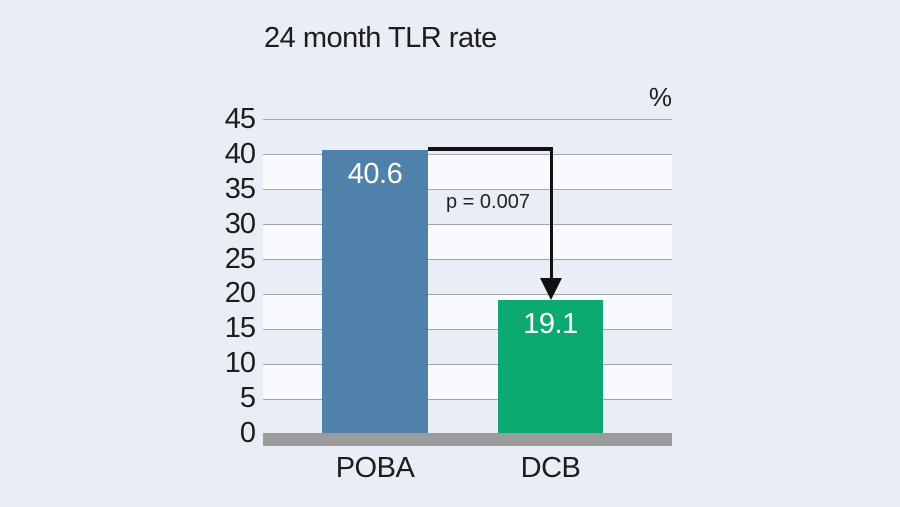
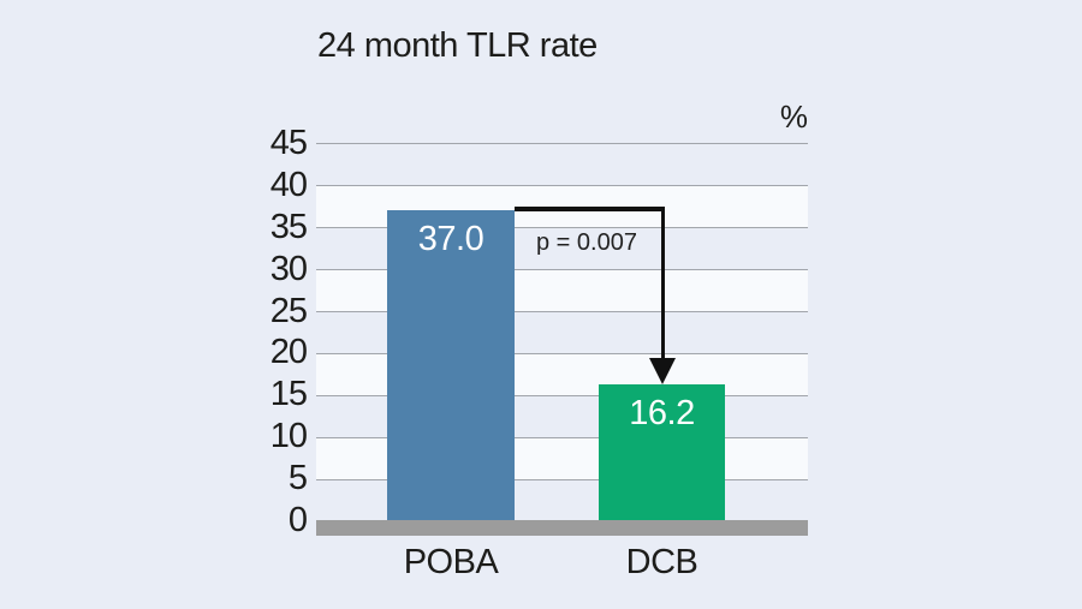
POBA: 40.6 -> 37.0
DCB: 19.1 -> 16.2
